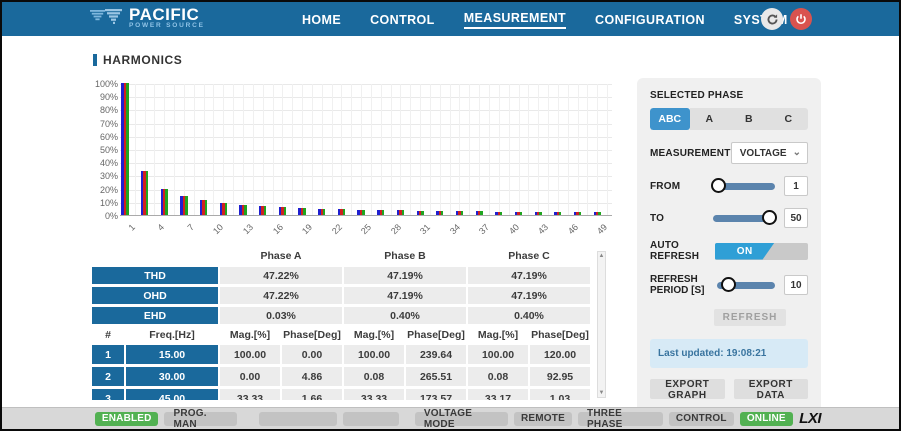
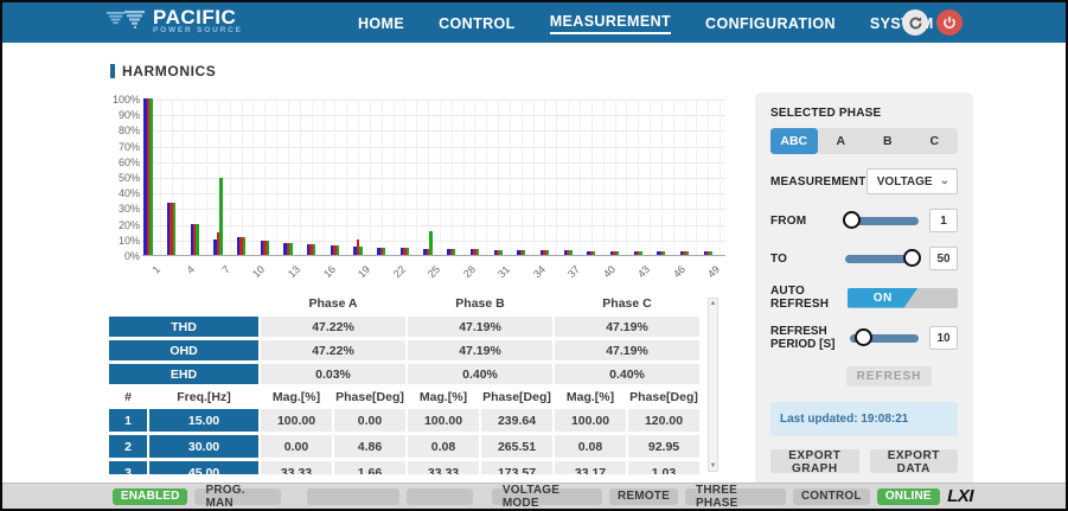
Phase A/7: 14% -> 10%
Phase C/7: 14% -> 49%
Phase B/19: 5% -> 10%
Phase C/25: 4% -> 15%
